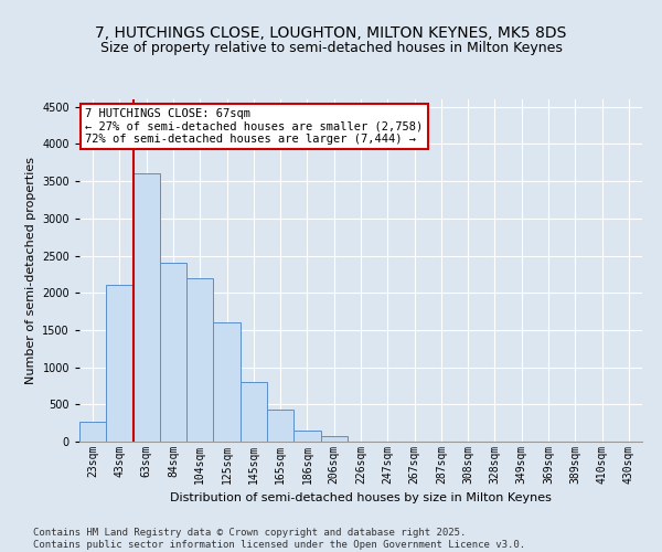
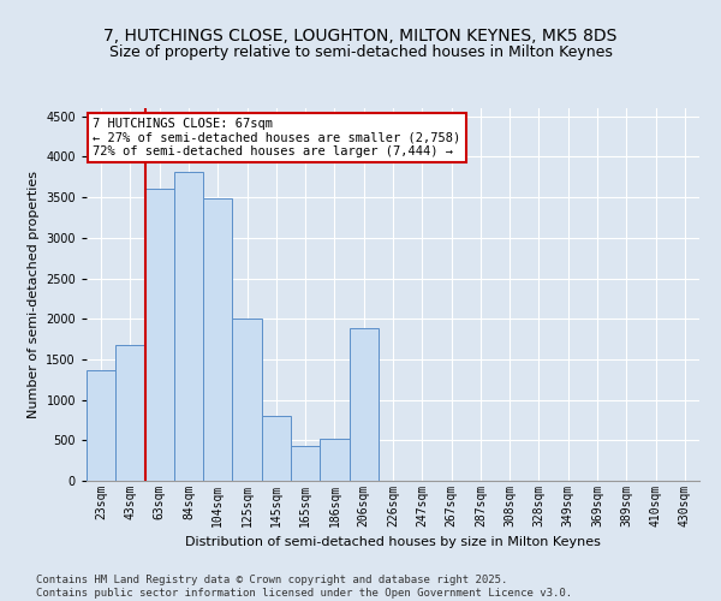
23sqm: 270 -> 1360
43sqm: 2100 -> 1680
84sqm: 2400 -> 3820
104sqm: 2200 -> 3480
125sqm: 1600 -> 2000
186sqm: 150 -> 520
206sqm: 80 -> 1880
